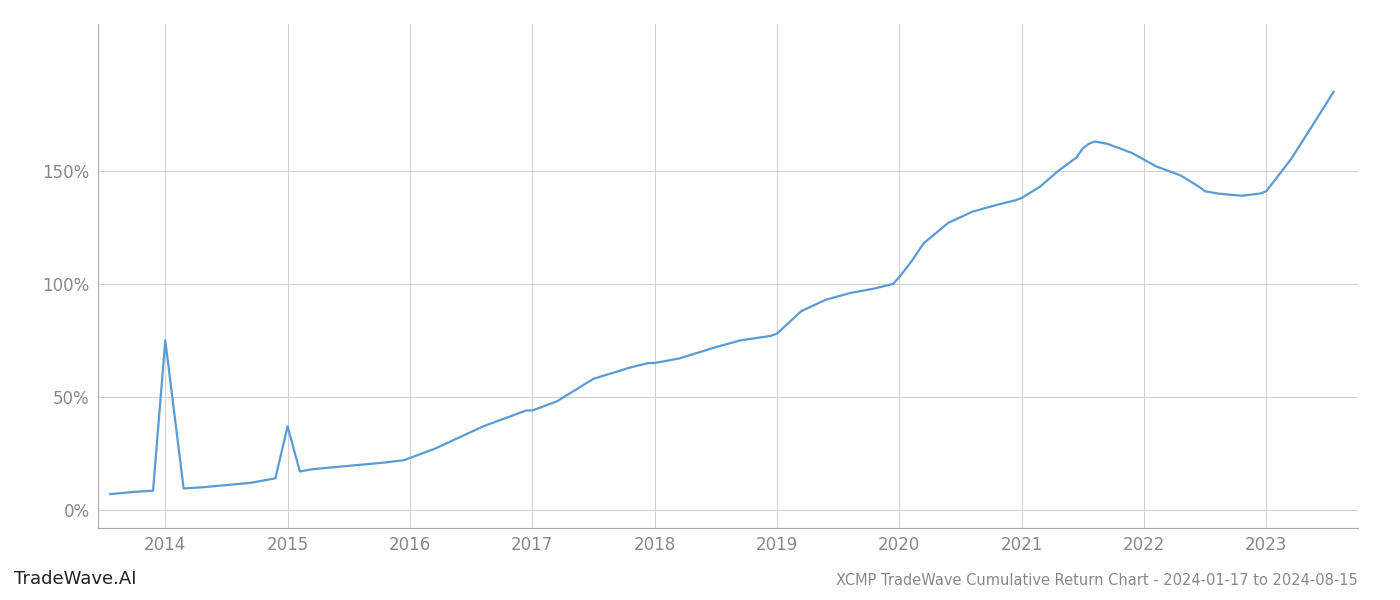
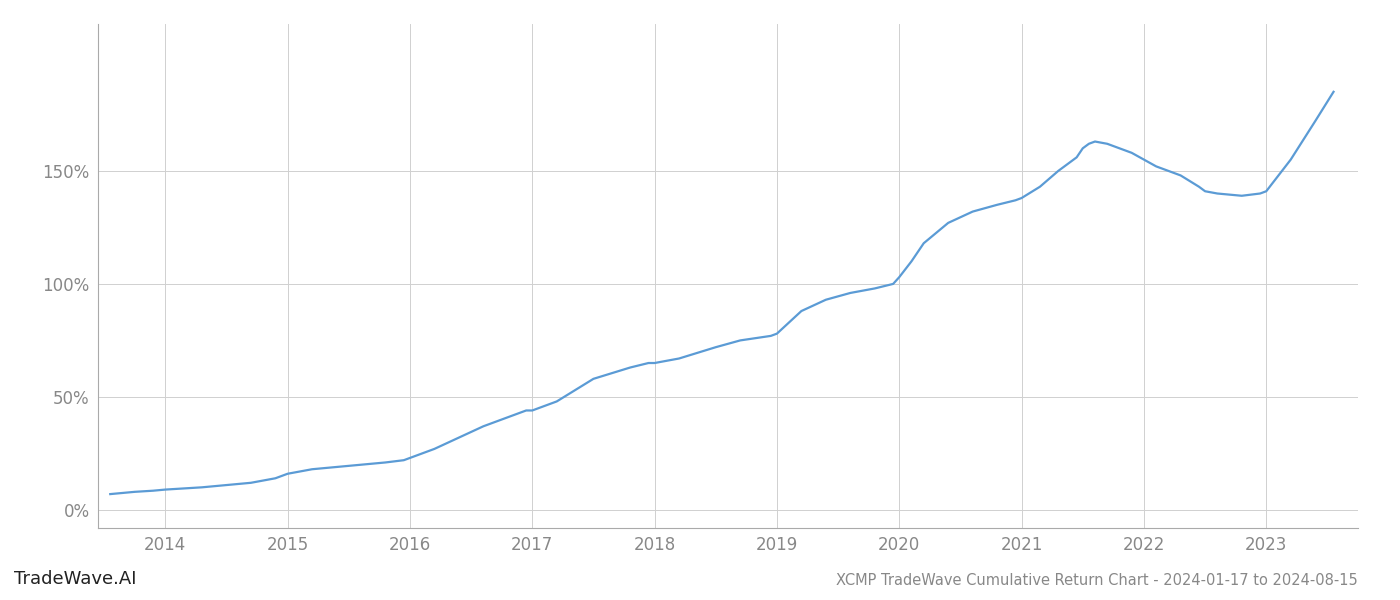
2014: 75.0% -> 9.0%
2015: 37.0% -> 16.0%
